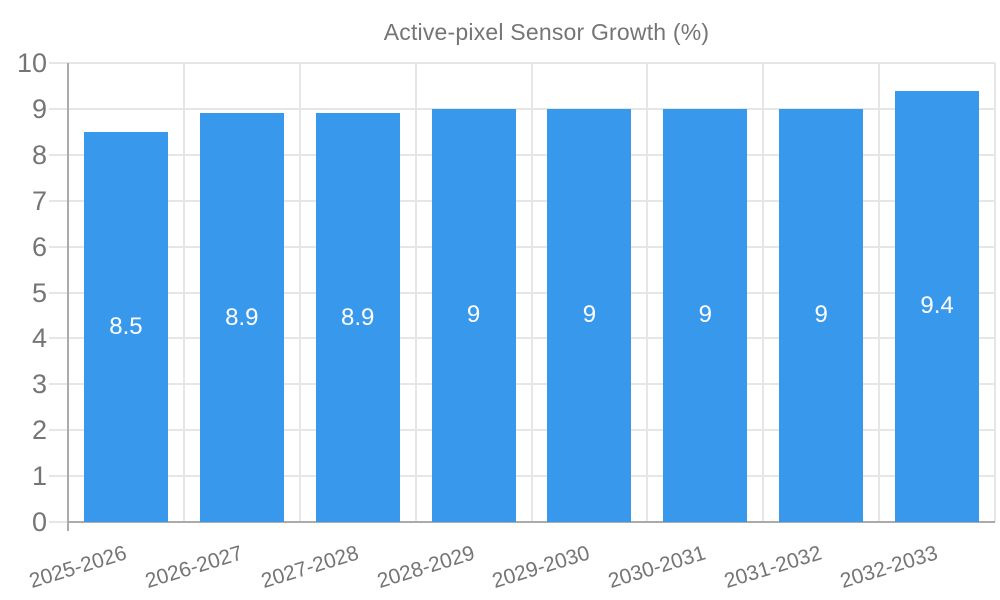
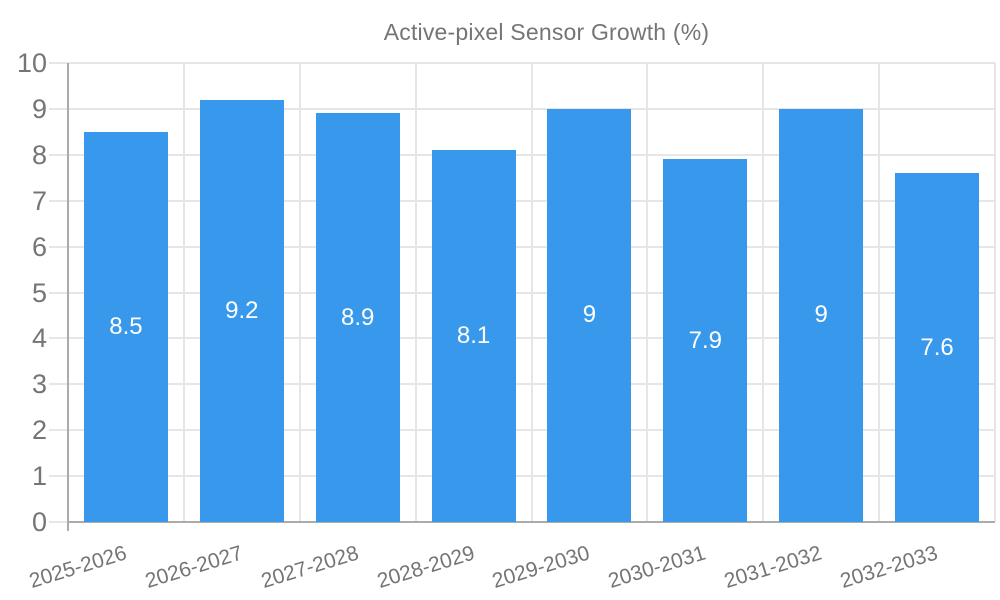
2026-2027: 8.9 -> 9.2
2028-2029: 9 -> 8.1
2030-2031: 9 -> 7.9
2032-2033: 9.4 -> 7.6
